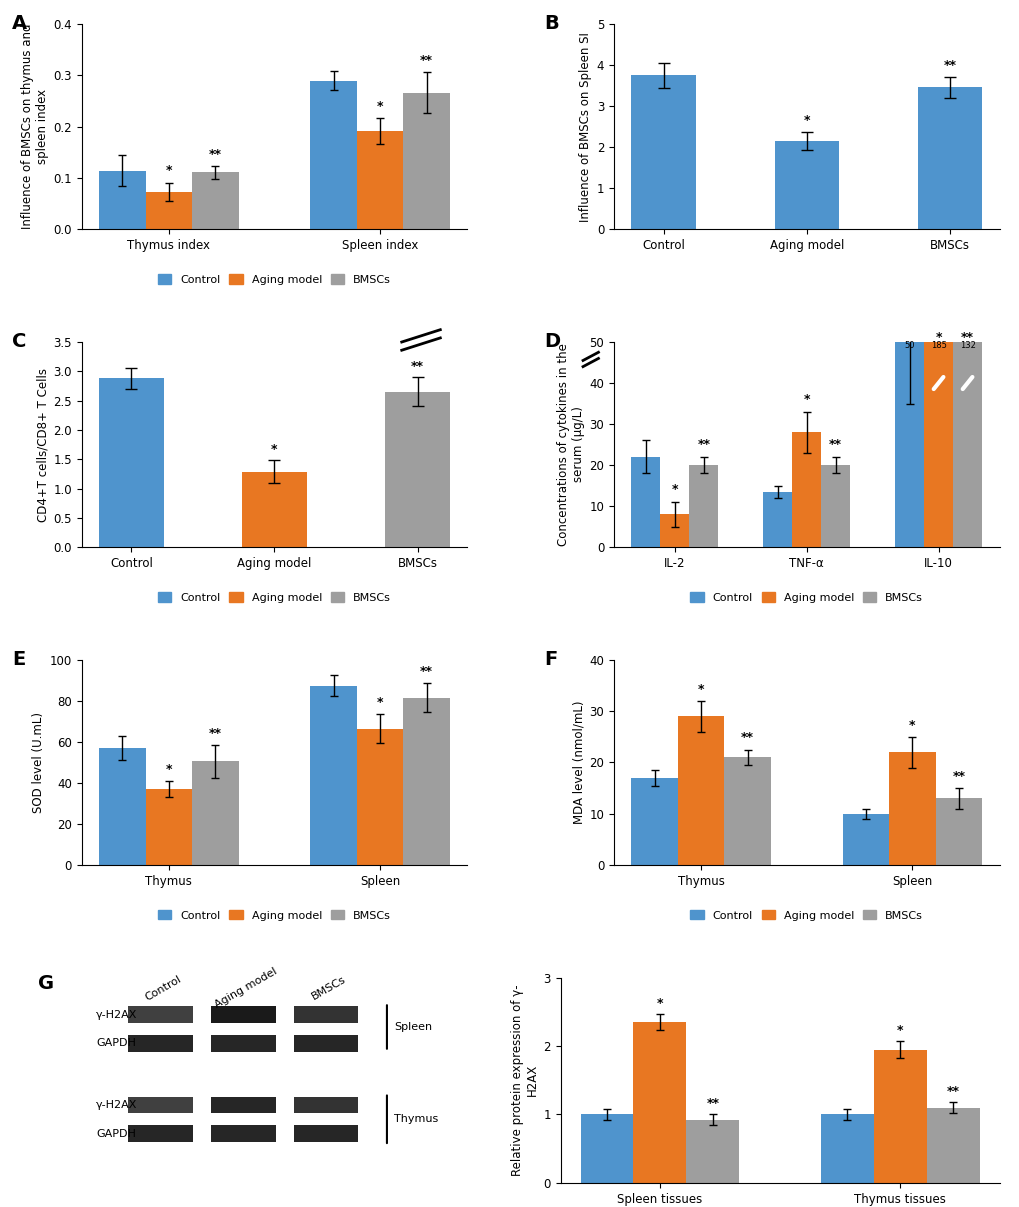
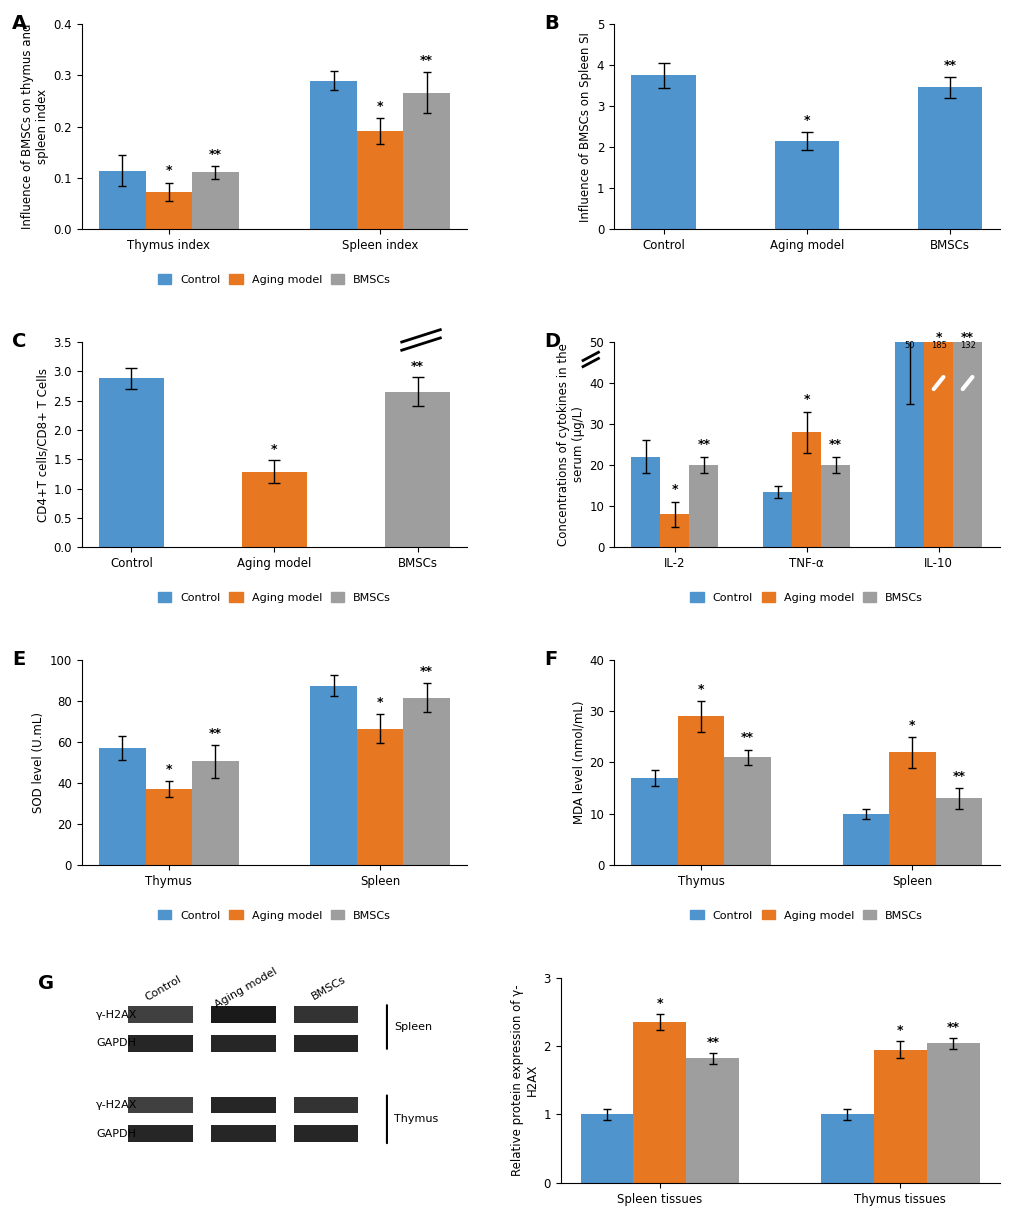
BMSCs/Spleen tissues: 0.92 -> 1.82
BMSCs/Thymus tissues: 1.10 -> 2.04
